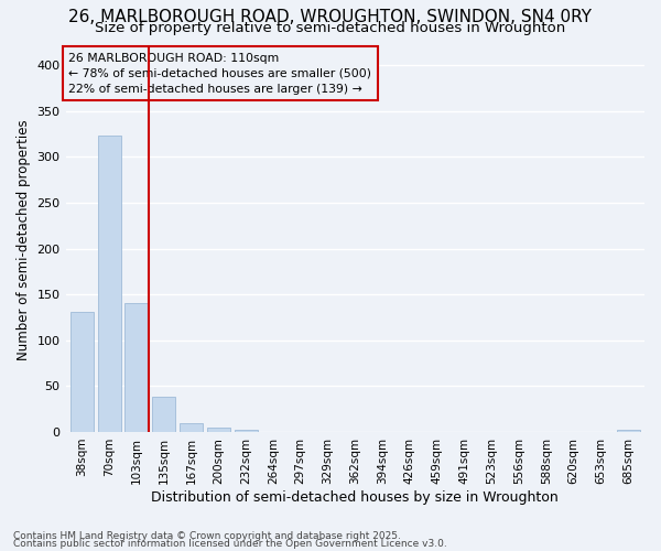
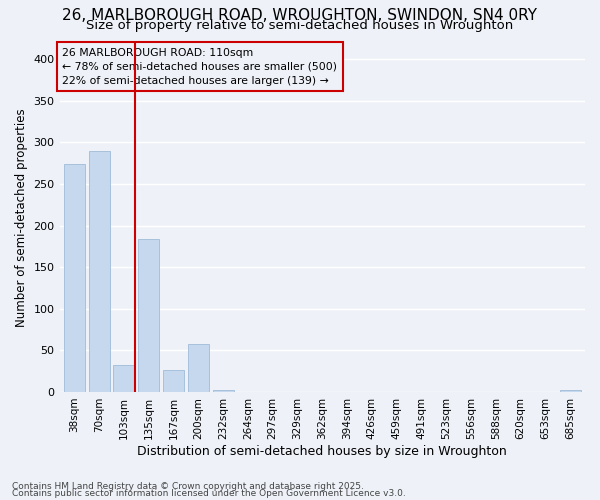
38sqm: 131 -> 274
70sqm: 323 -> 290
103sqm: 140 -> 32
135sqm: 38 -> 184
167sqm: 10 -> 26
200sqm: 5 -> 58
